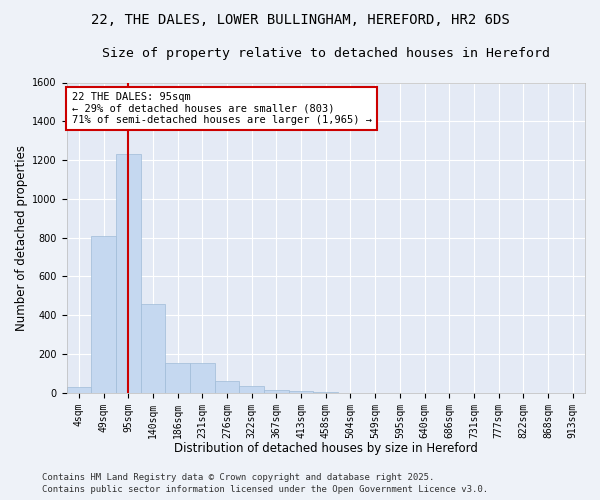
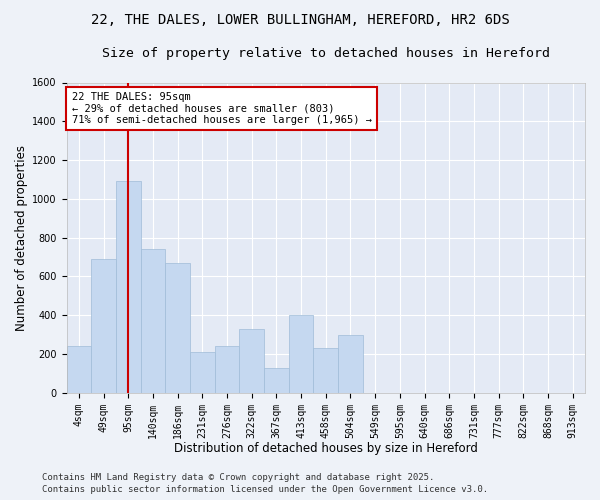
4sqm: 30 -> 240
49sqm: 810 -> 690
95sqm: 1230 -> 1090
140sqm: 460 -> 740
186sqm: 160 -> 670
231sqm: 160 -> 210
276sqm: 60 -> 240
322sqm: 40 -> 330
367sqm: 20 -> 130
413sqm: 10 -> 400
458sqm: 0 -> 230
504sqm: 0 -> 300
